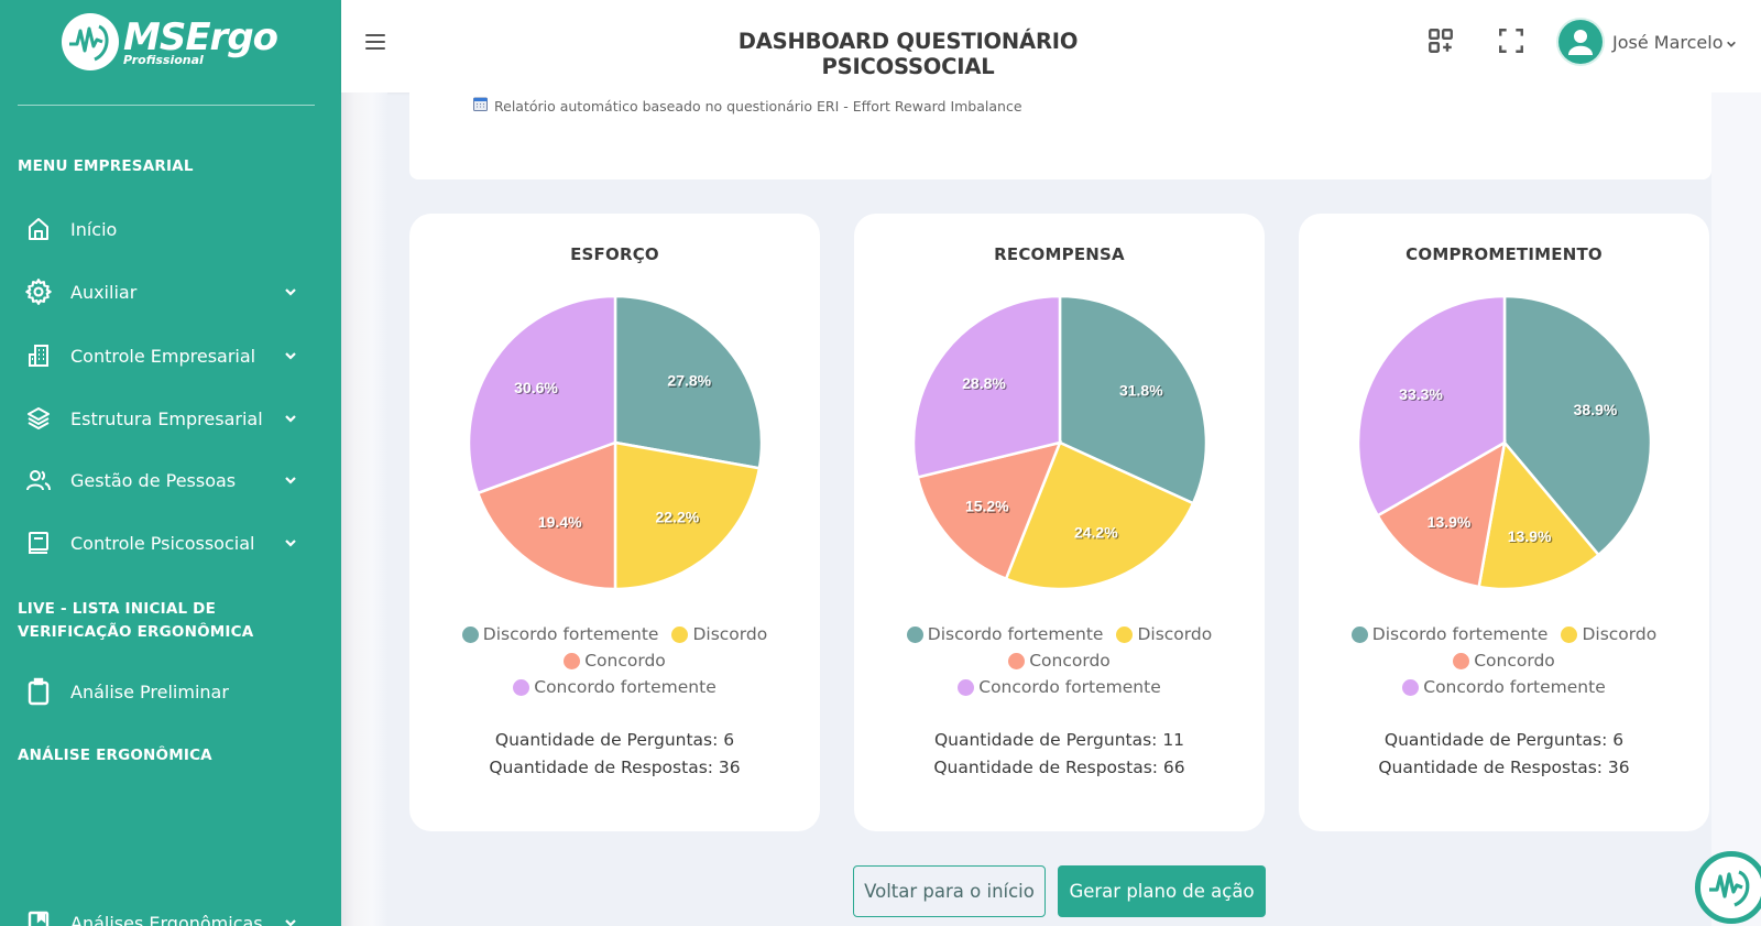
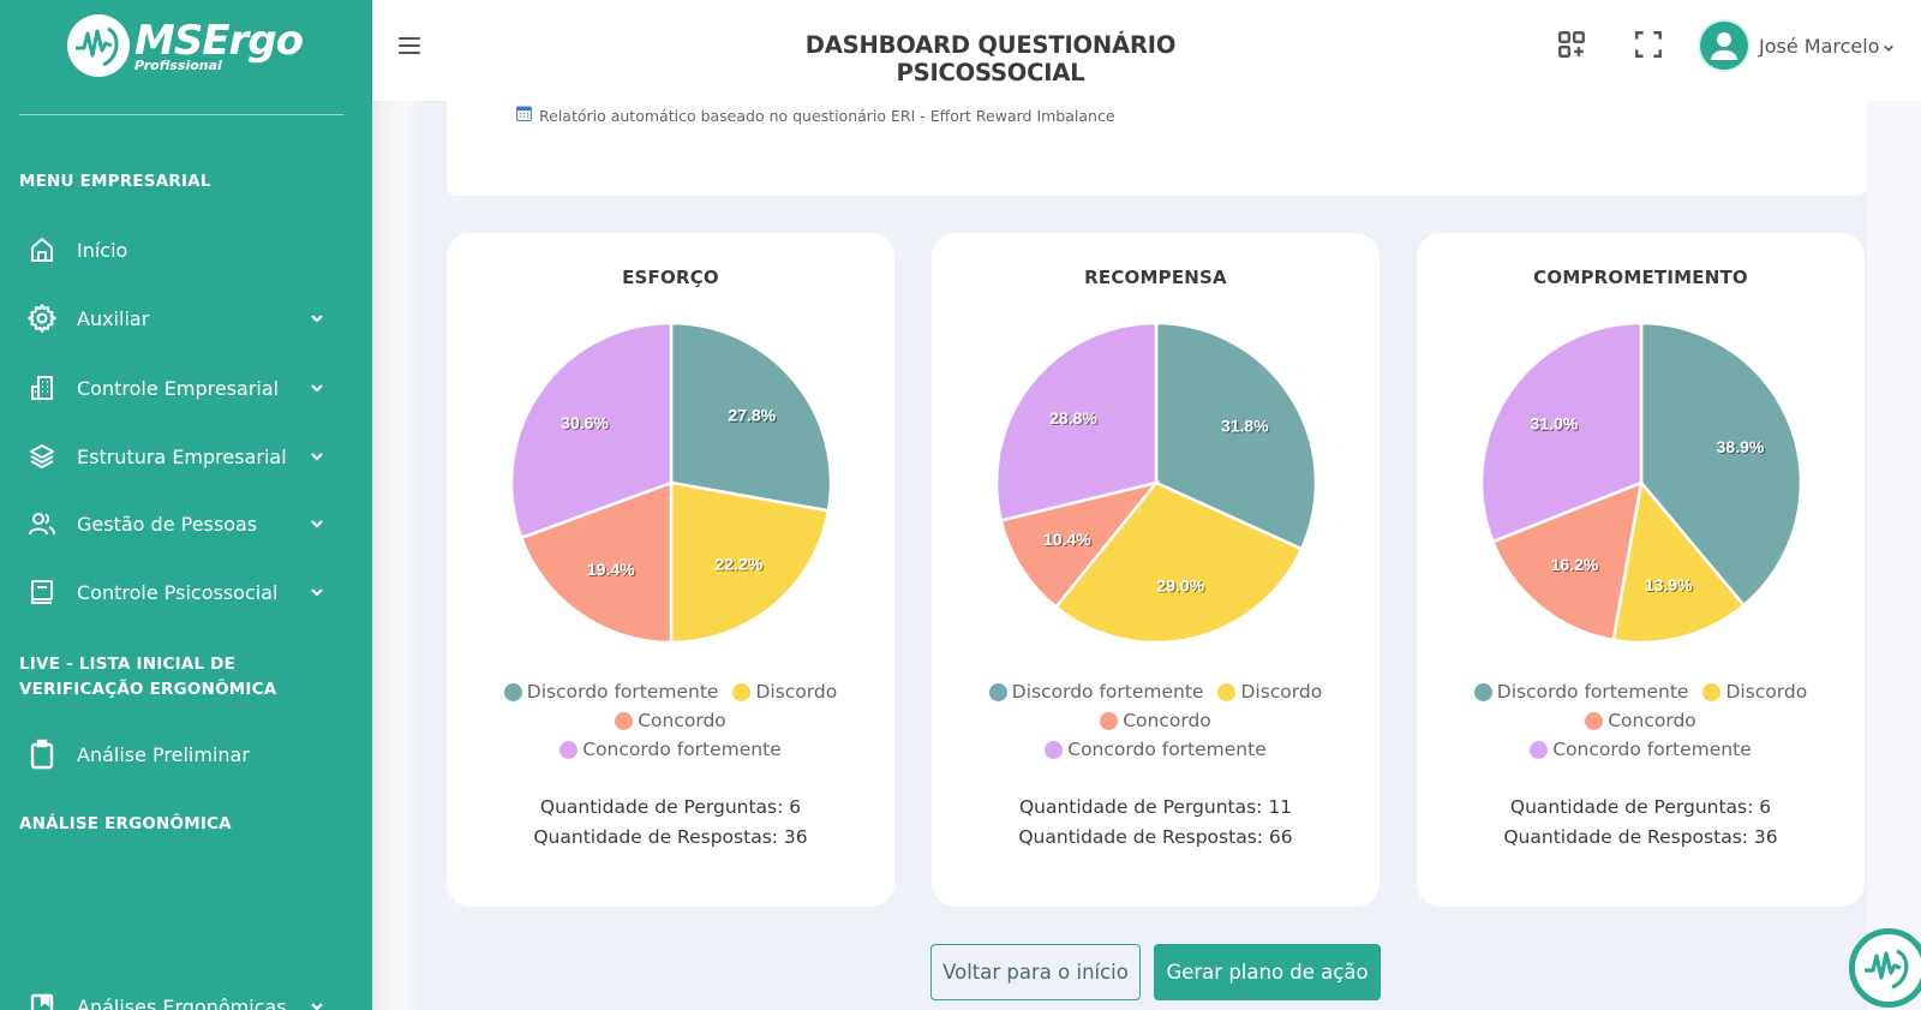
RECOMPENSA/Discordo: 24.2% -> 29.0%
RECOMPENSA/Concordo: 15.2% -> 10.4%
COMPROMETIMENTO/Concordo: 13.9% -> 16.2%
COMPROMETIMENTO/Concordo fortemente: 33.3% -> 31.0%
